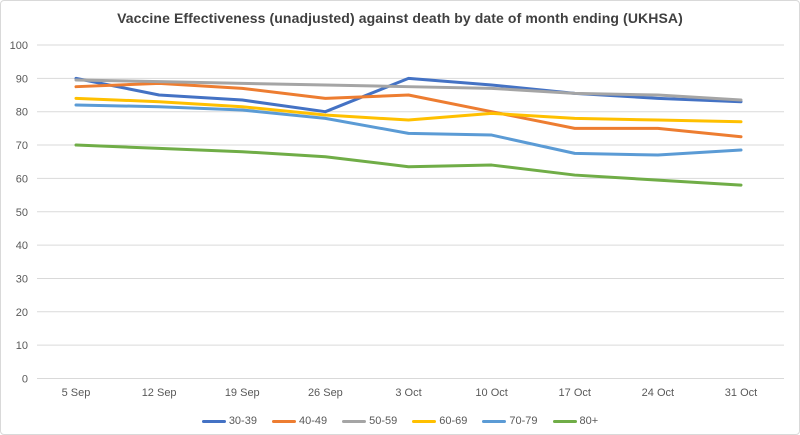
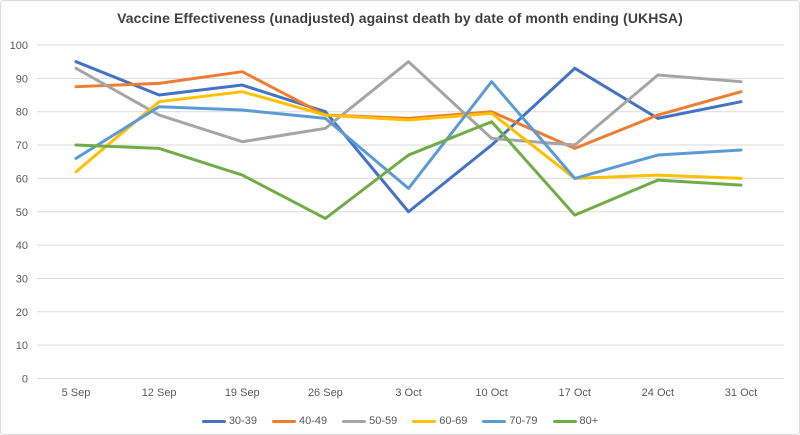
30-39/5 Sep: 90 -> 95
50-59/5 Sep: 90 -> 93
60-69/5 Sep: 84 -> 62
70-79/5 Sep: 82 -> 66
50-59/12 Sep: 89 -> 79
30-39/19 Sep: 84 -> 88
40-49/19 Sep: 87 -> 92
50-59/19 Sep: 88 -> 71
60-69/19 Sep: 82 -> 86
80+/19 Sep: 68 -> 61
40-49/26 Sep: 84 -> 79
50-59/26 Sep: 88 -> 75
80+/26 Sep: 66 -> 48
30-39/3 Oct: 90 -> 50
40-49/3 Oct: 85 -> 78
50-59/3 Oct: 88 -> 95
70-79/3 Oct: 74 -> 57
80+/3 Oct: 64 -> 67
30-39/10 Oct: 88 -> 70
50-59/10 Oct: 87 -> 72
70-79/10 Oct: 73 -> 89
80+/10 Oct: 64 -> 77
30-39/17 Oct: 86 -> 93
40-49/17 Oct: 75 -> 69
50-59/17 Oct: 86 -> 70
60-69/17 Oct: 78 -> 60
70-79/17 Oct: 68 -> 60
80+/17 Oct: 61 -> 49
30-39/24 Oct: 84 -> 78
40-49/24 Oct: 75 -> 79
50-59/24 Oct: 85 -> 91
60-69/24 Oct: 78 -> 61
40-49/31 Oct: 72 -> 86
50-59/31 Oct: 84 -> 89
60-69/31 Oct: 77 -> 60
